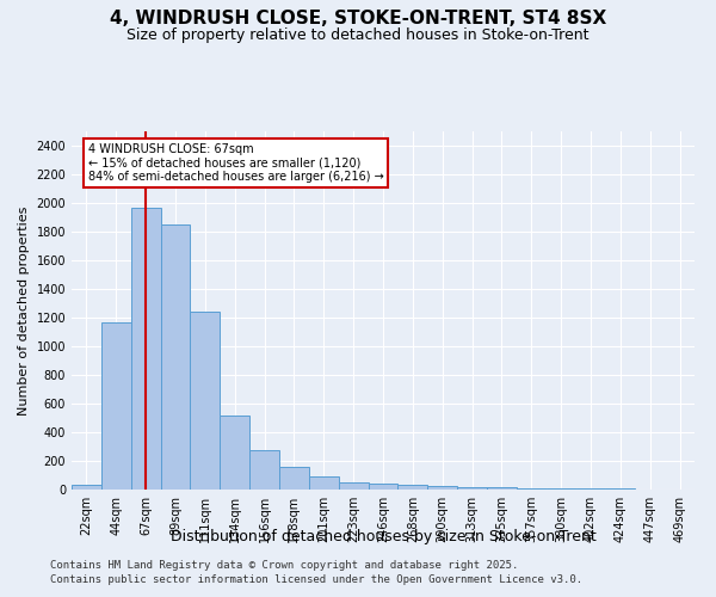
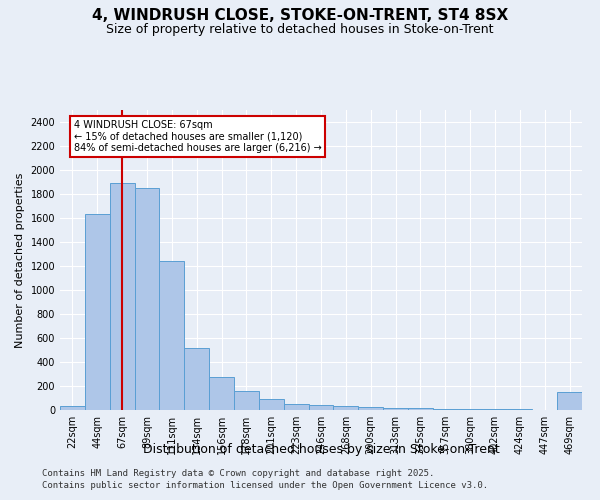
44sqm: 1170 -> 1630
67sqm: 1970 -> 1890
469sqm: 0 -> 150
